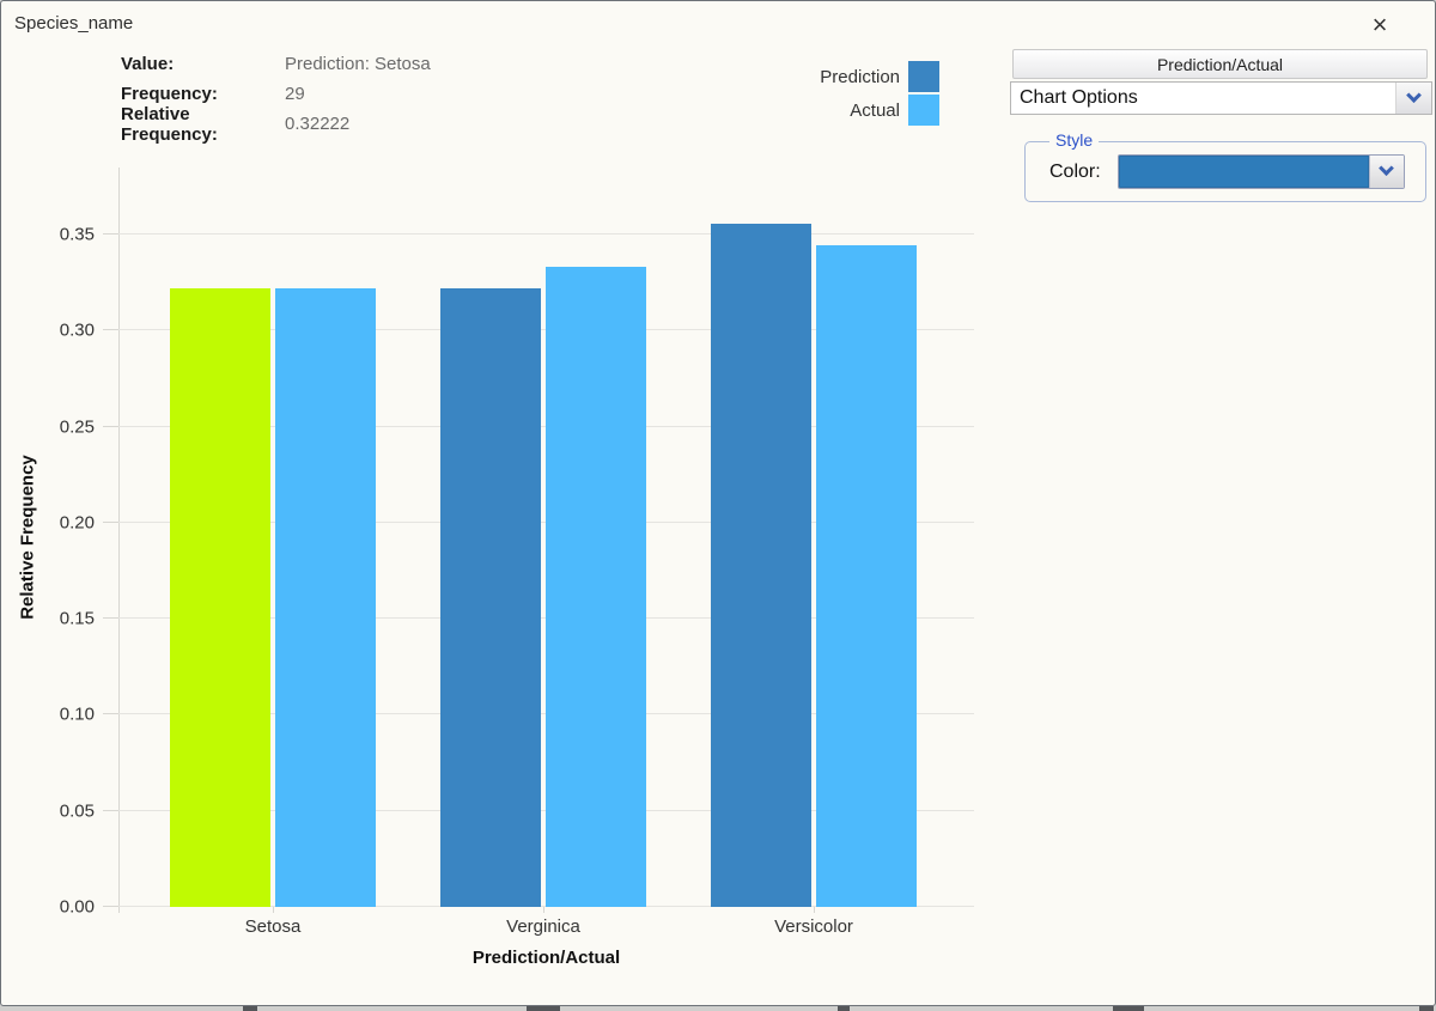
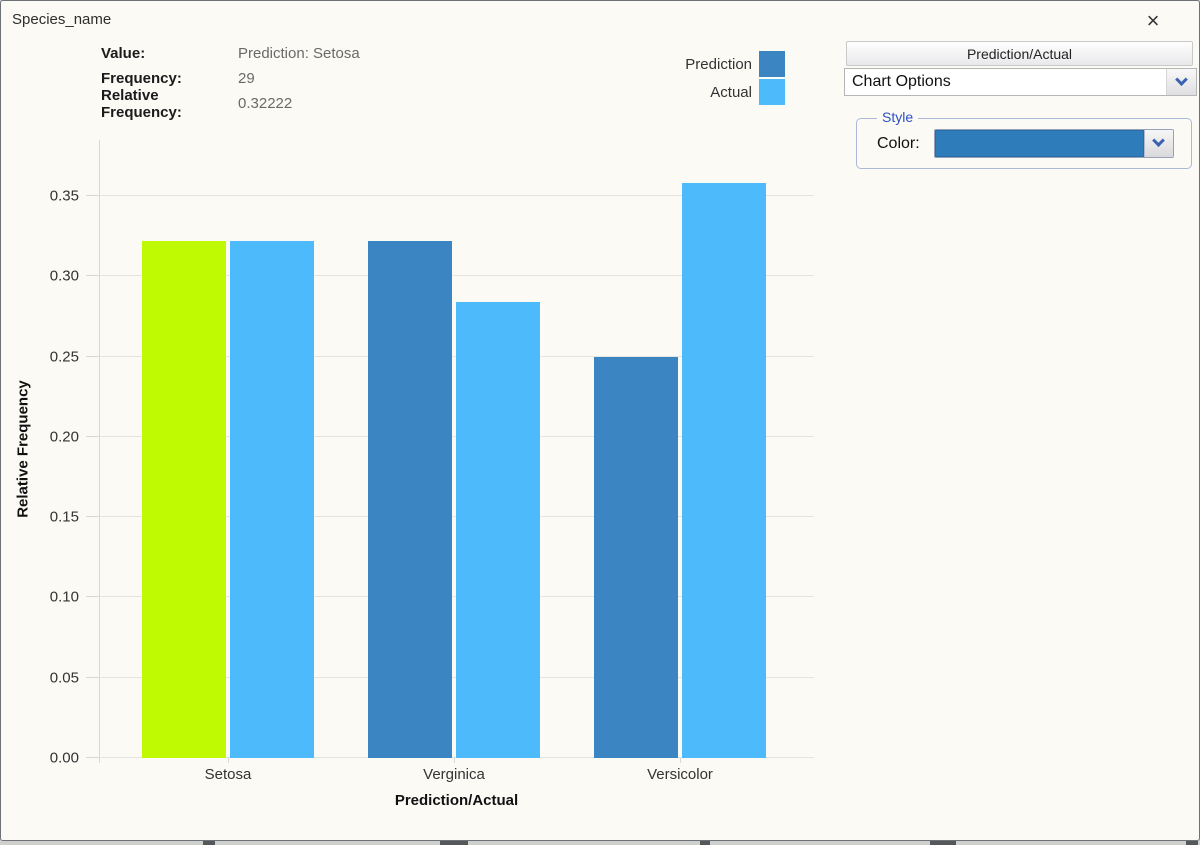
Actual/Verginica: 0.333 -> 0.284
Prediction/Versicolor: 0.356 -> 0.250
Actual/Versicolor: 0.344 -> 0.358
